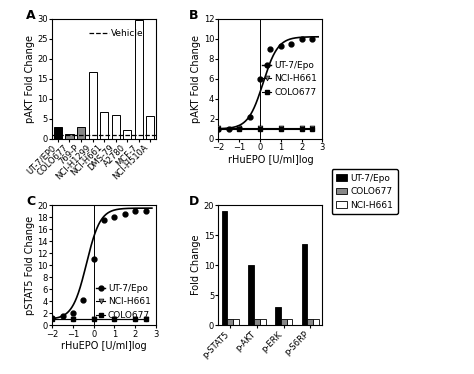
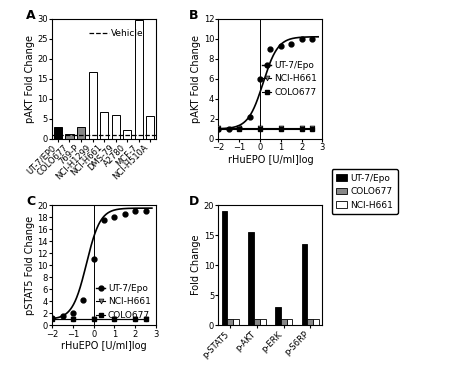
UT-7/Epo/p-AKT: 10.0 -> 15.6
